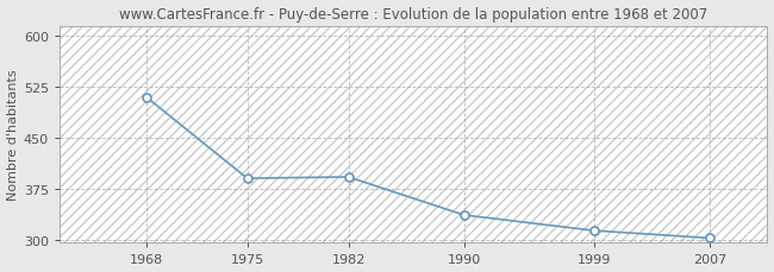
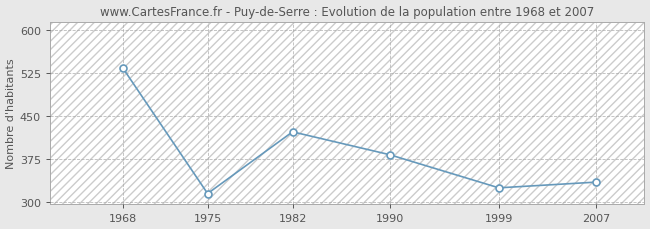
1968: 510 -> 534
1975: 390 -> 314
1982: 392 -> 422
1990: 336 -> 382
1999: 313 -> 324
2007: 302 -> 334
